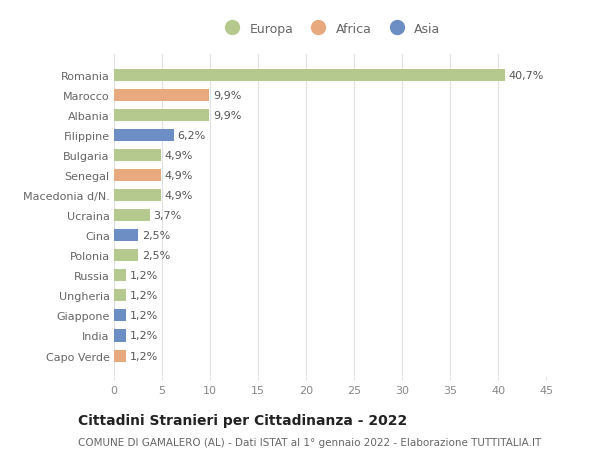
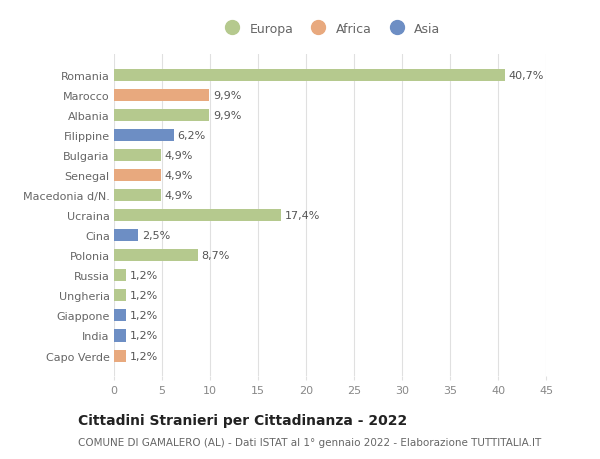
Ucraina: 3,7% -> 17,4%
Polonia: 2,5% -> 8,7%
